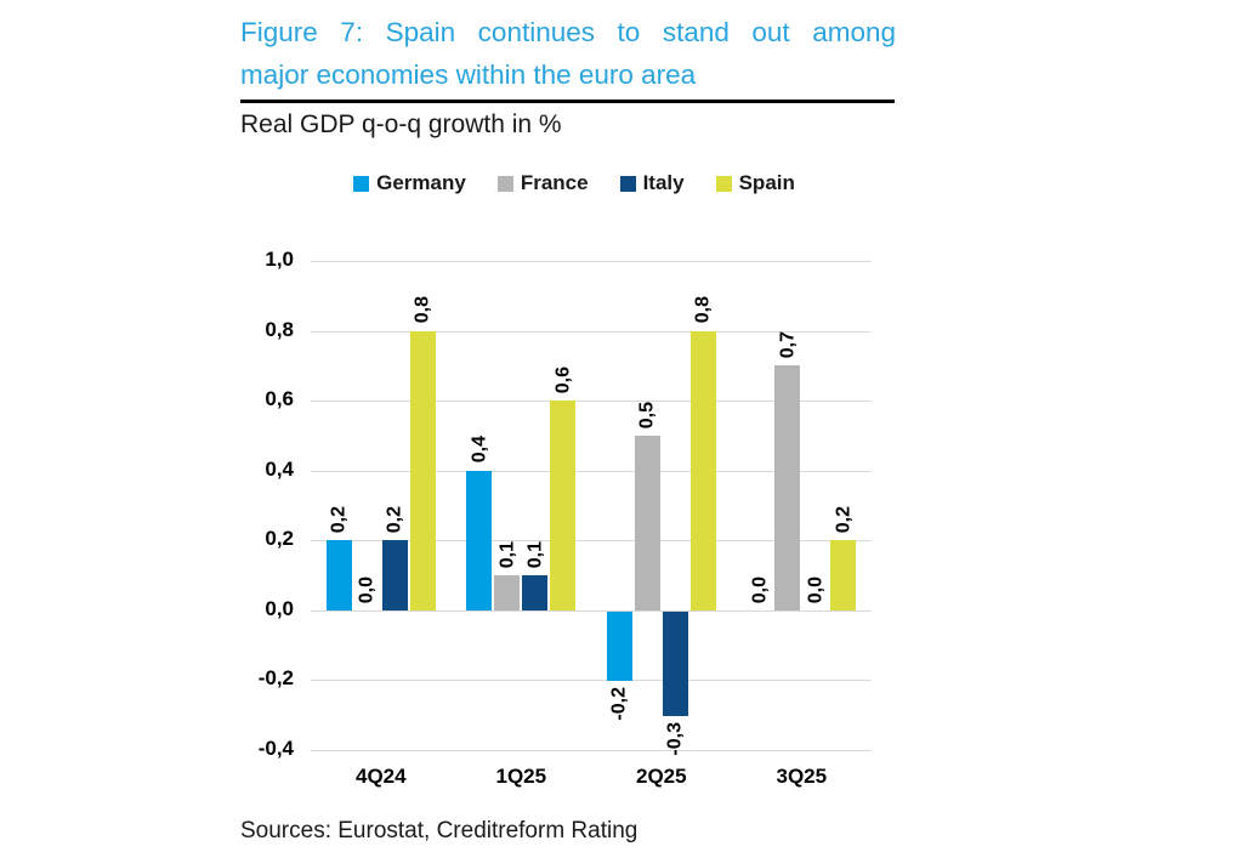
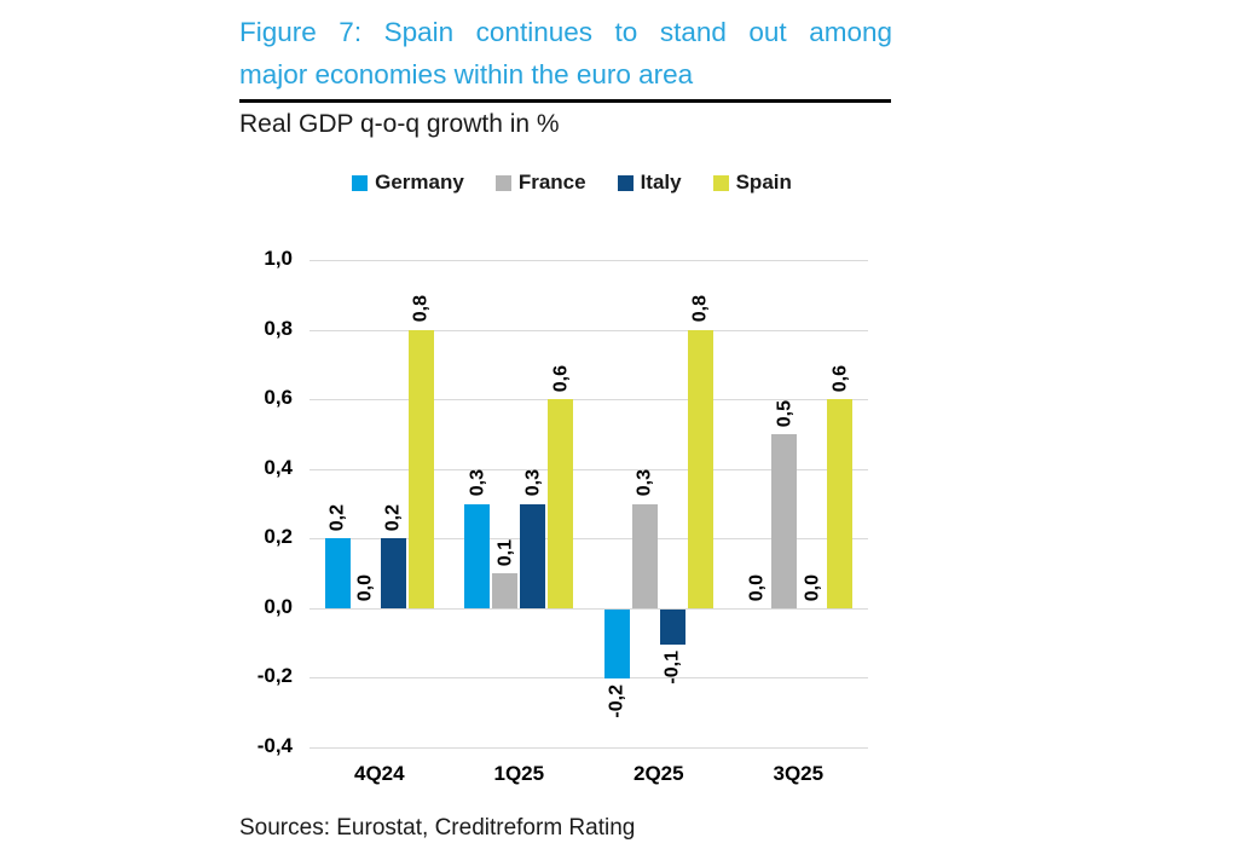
Germany/1Q25: 0,4 -> 0,3
Italy/1Q25: 0,1 -> 0,3
France/2Q25: 0,5 -> 0,3
Italy/2Q25: -0,3 -> -0,1
France/3Q25: 0,7 -> 0,5
Spain/3Q25: 0,2 -> 0,6
